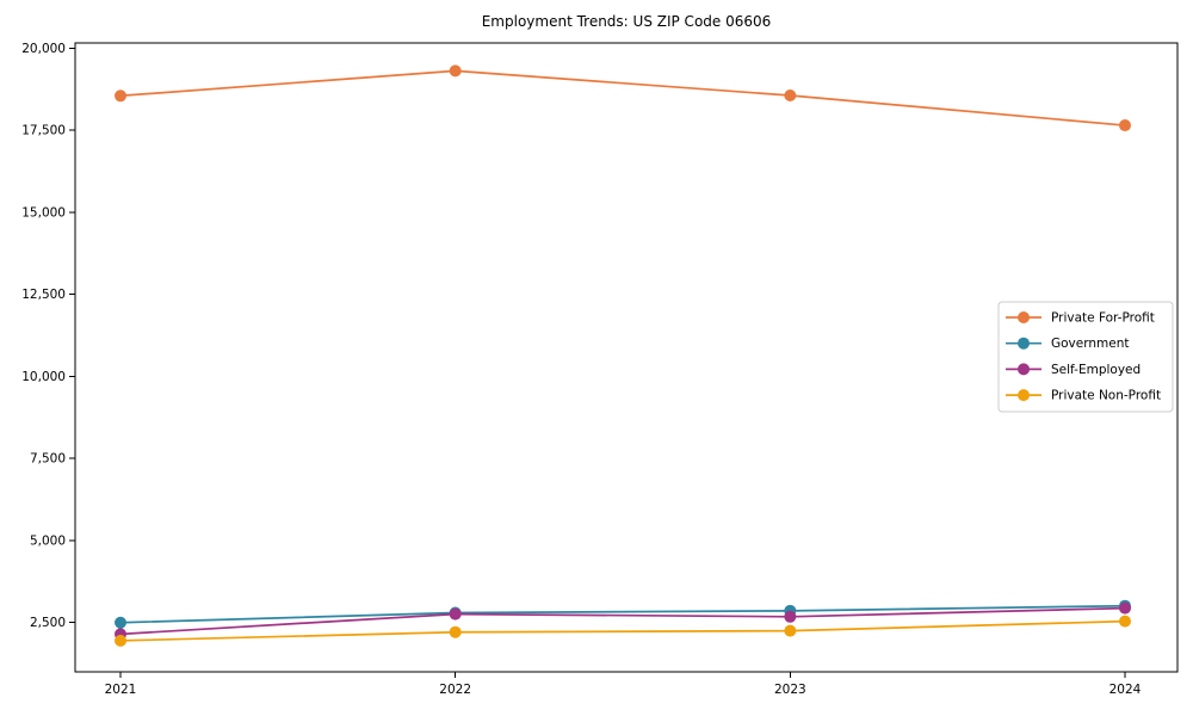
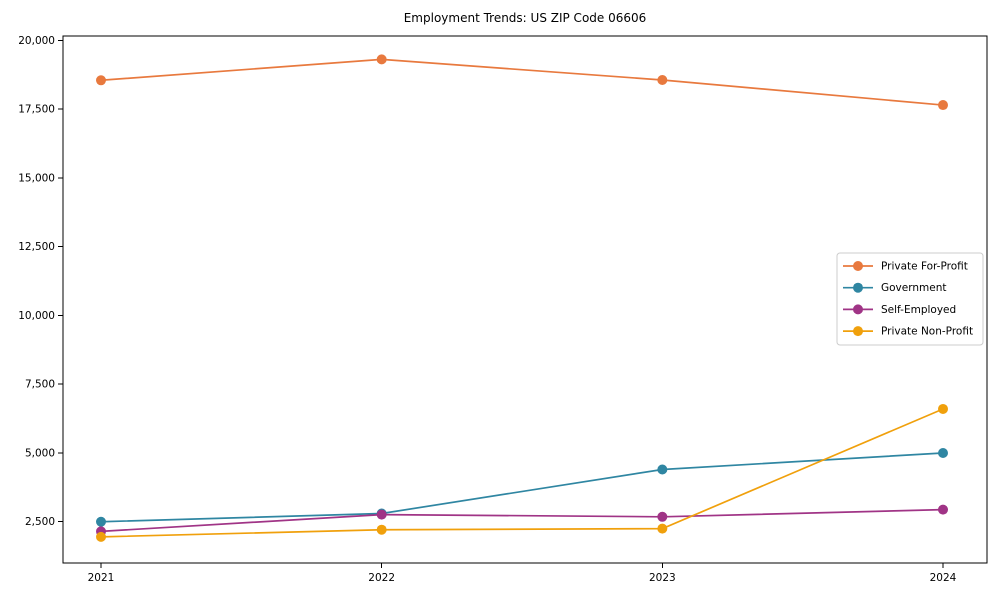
Government/2023: 2900 -> 4400
Government/2024: 3000 -> 5000
Private Non-Profit/2024: 2500 -> 6600
